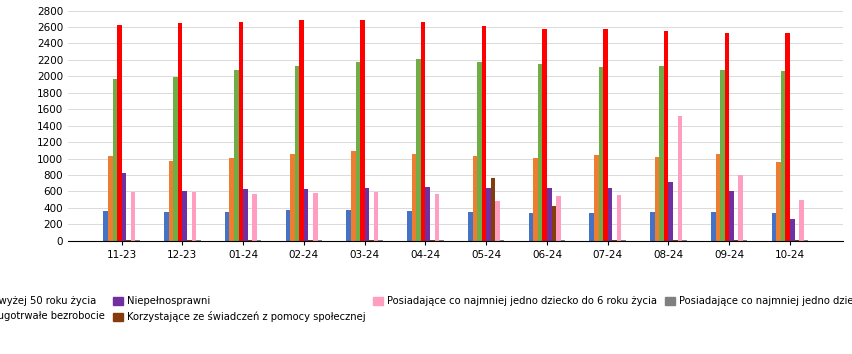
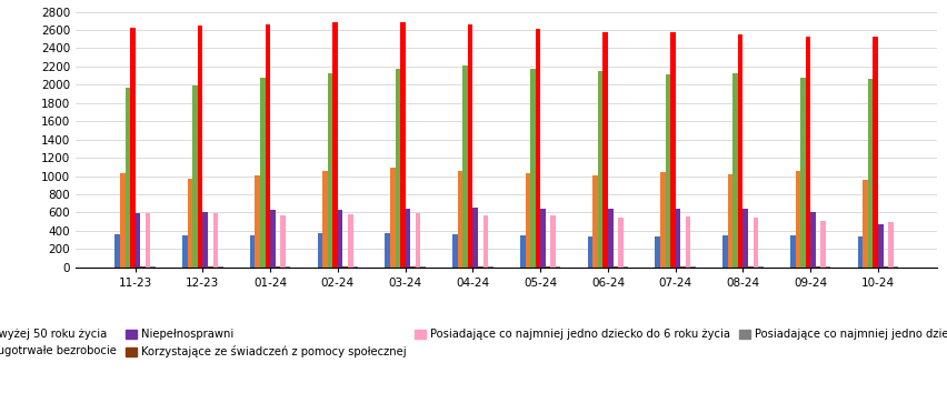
Niepełnosprawni/11-23: 820 -> 590
Korzystające ze świadczeń z pomocy społecznej/05-24: 760 -> 0
Posiadające co najmniej jedno dziecko do 6 roku życia/05-24: 480 -> 560
Korzystające ze świadczeń z pomocy społecznej/06-24: 420 -> 0
Niepełnosprawni/08-24: 720 -> 640
Posiadające co najmniej jedno dziecko do 6 roku życia/08-24: 1520 -> 540
Posiadające co najmniej jedno dziecko do 6 roku życia/09-24: 800 -> 510
Niepełnosprawni/10-24: 260 -> 470
